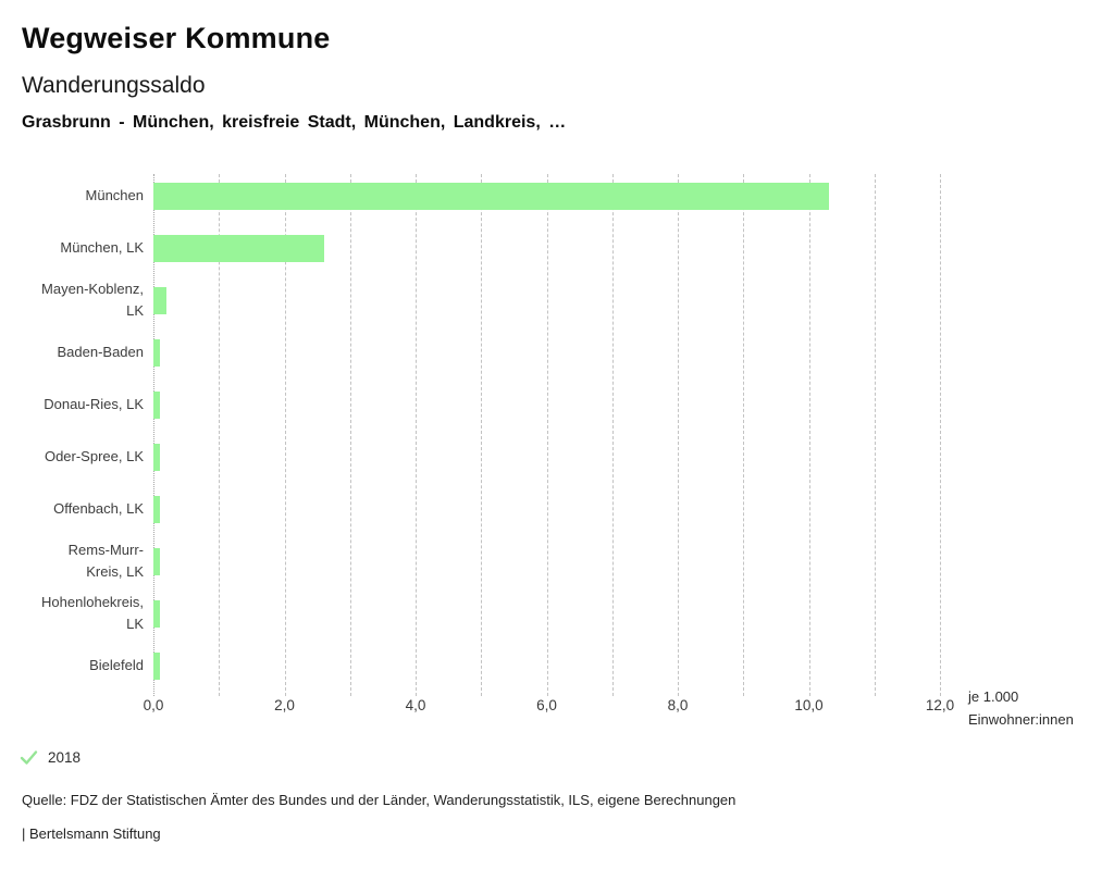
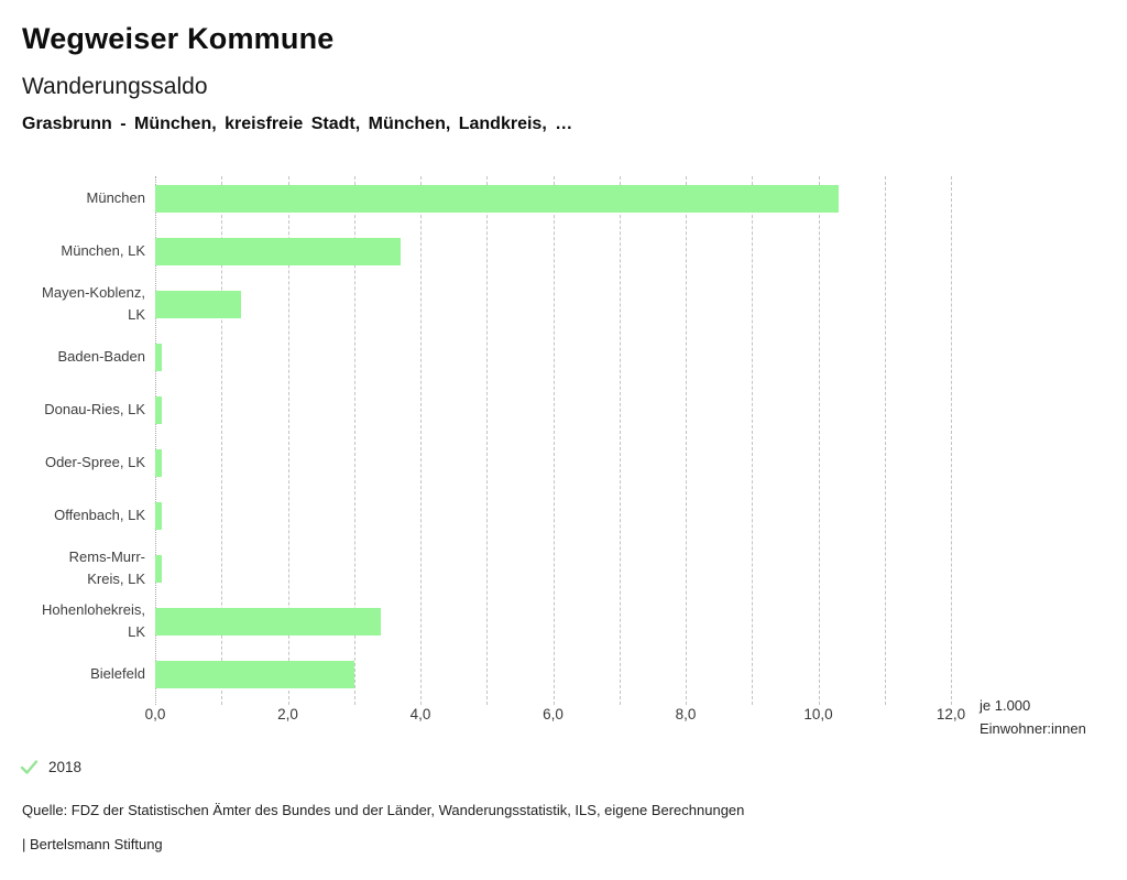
München, LK: 2,6 -> 3,7
Mayen-Koblenz, LK: 0,2 -> 1,3
Hohenlohekreis, LK: 0,1 -> 3,4
Bielefeld: 0,1 -> 3,0
